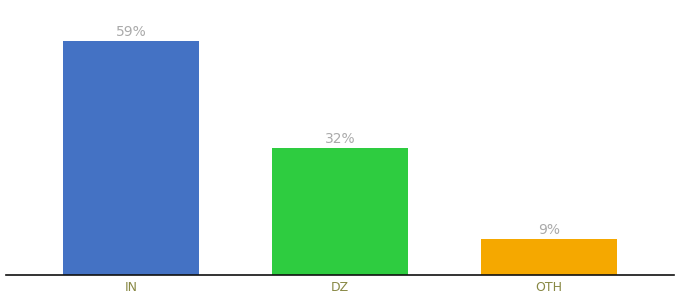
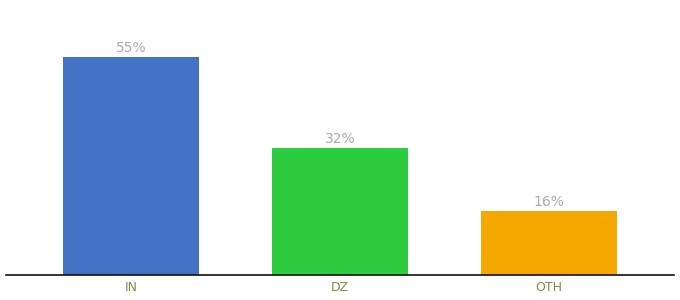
IN: 59% -> 55%
OTH: 9% -> 16%
